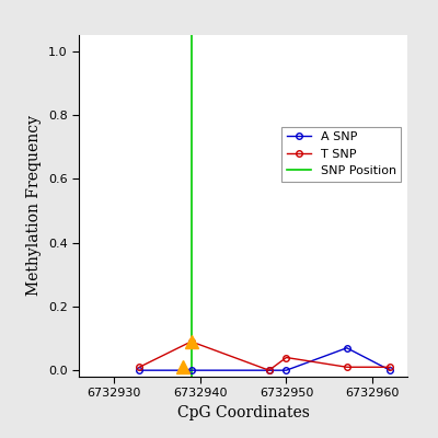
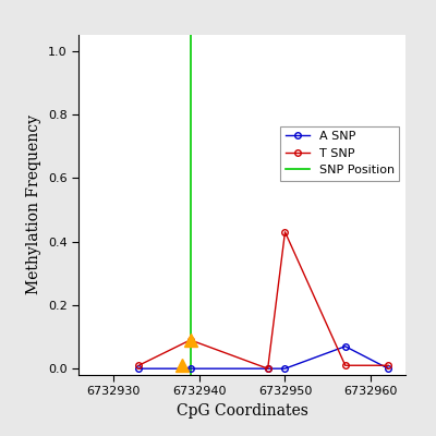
T SNP/6732950: 0.04 -> 0.43
